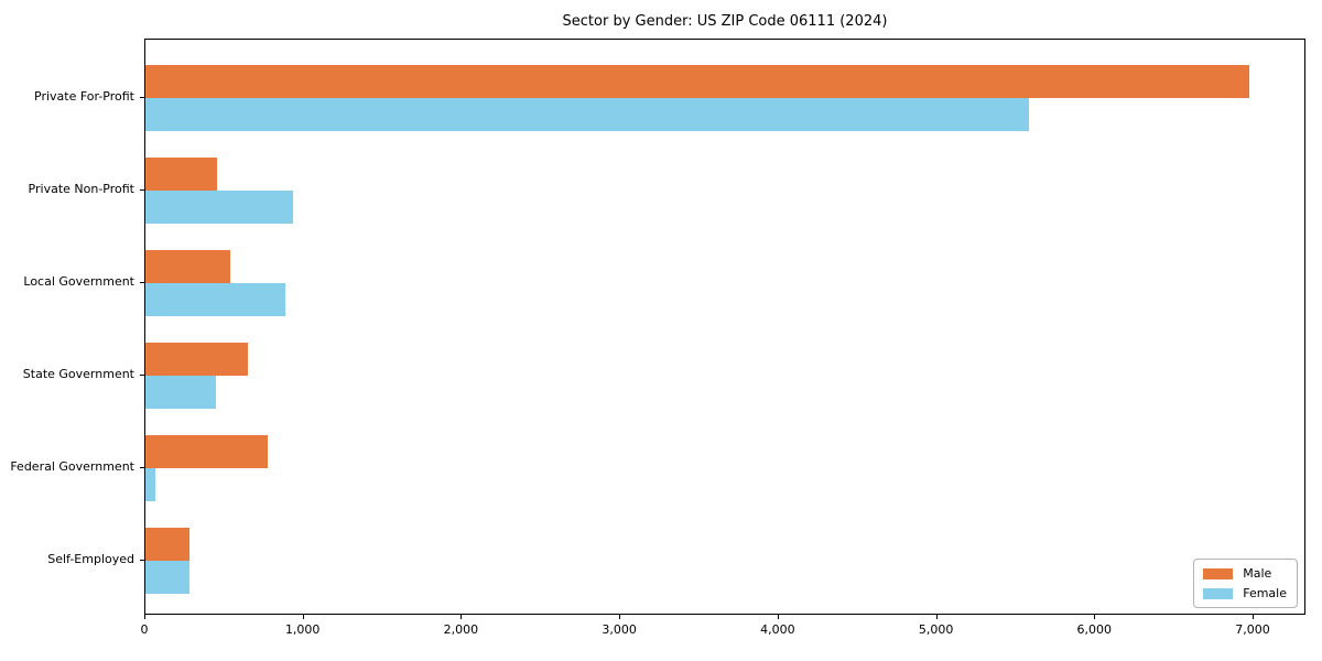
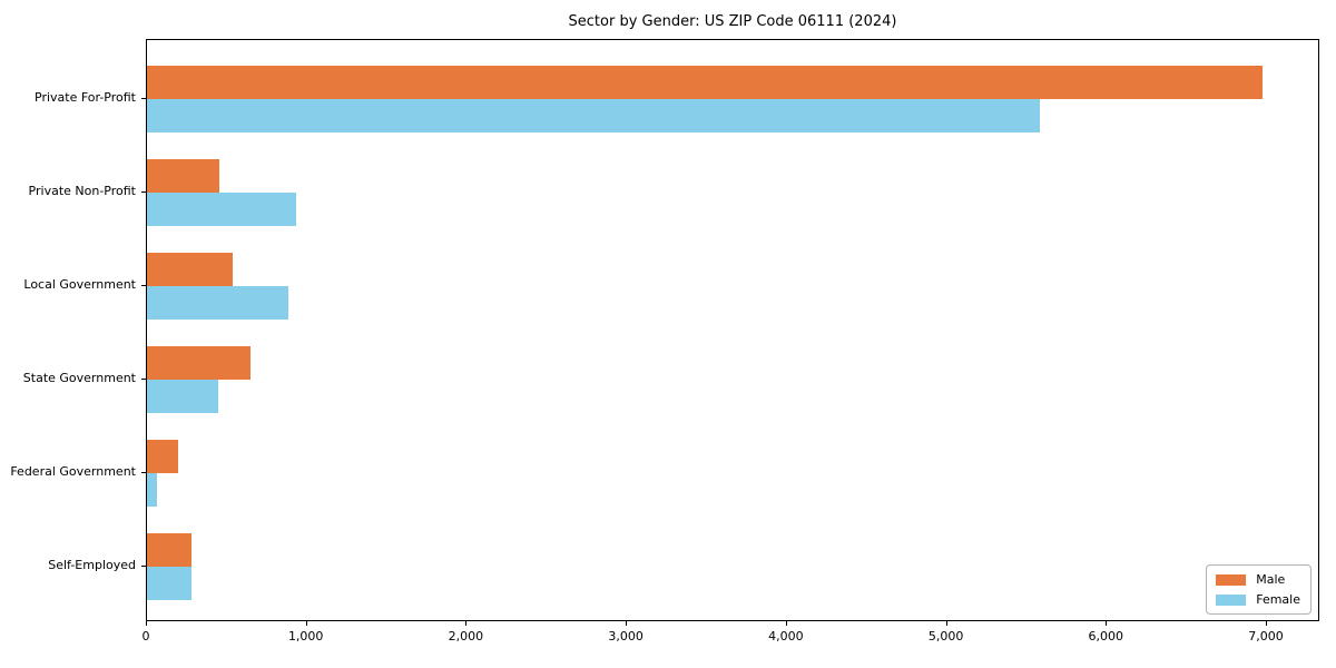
Male/Federal Government: 770 -> 200
